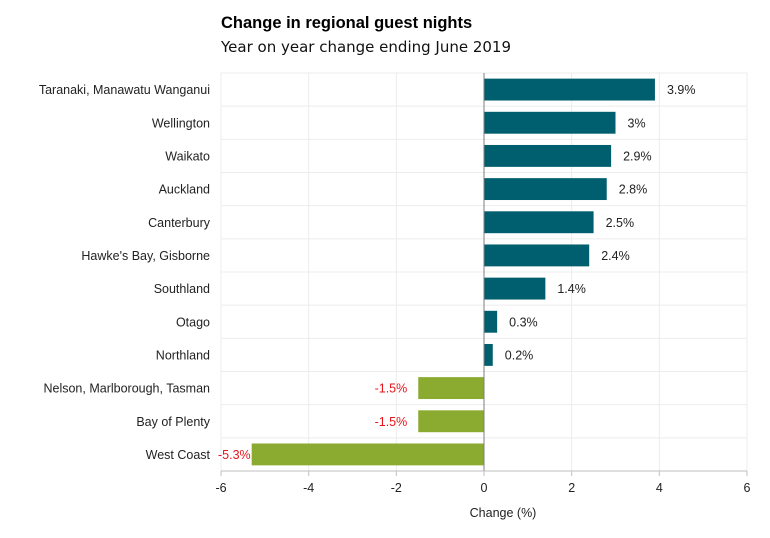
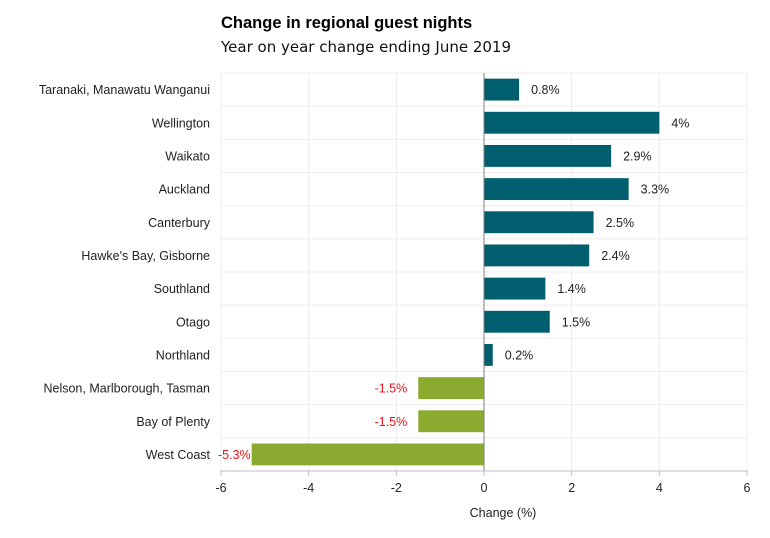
Taranaki, Manawatu Wanganui: 3.9% -> 0.8%
Wellington: 3% -> 4%
Auckland: 2.8% -> 3.3%
Otago: 0.3% -> 1.5%
